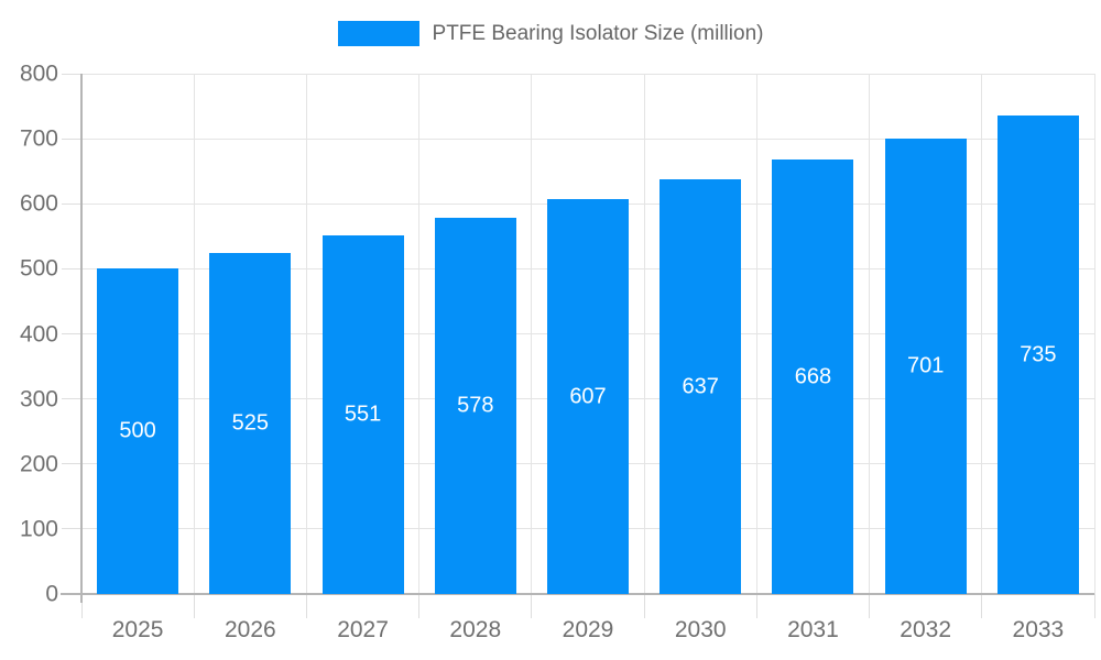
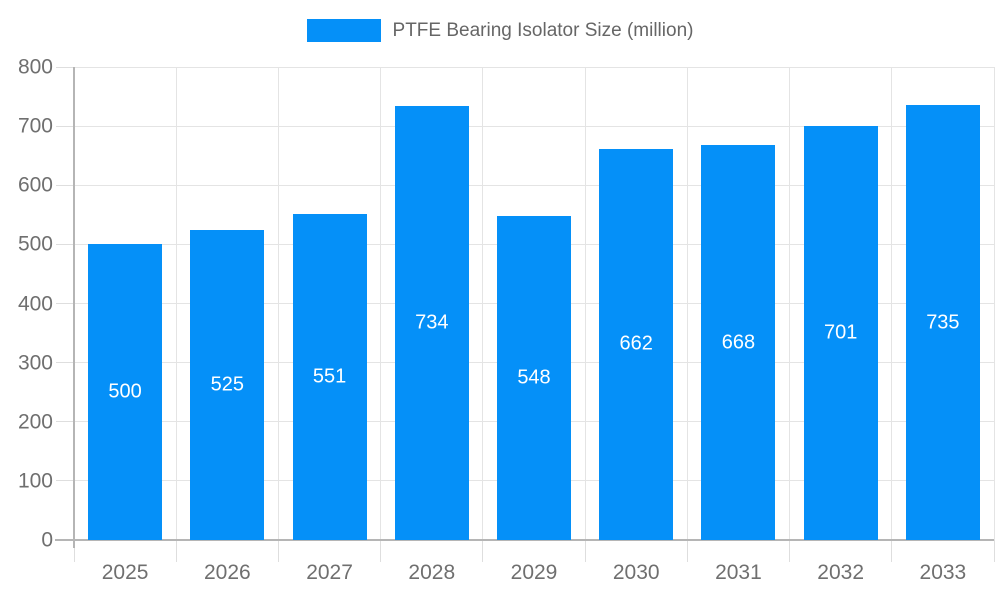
2028: 578 -> 734
2029: 607 -> 548
2030: 637 -> 662
